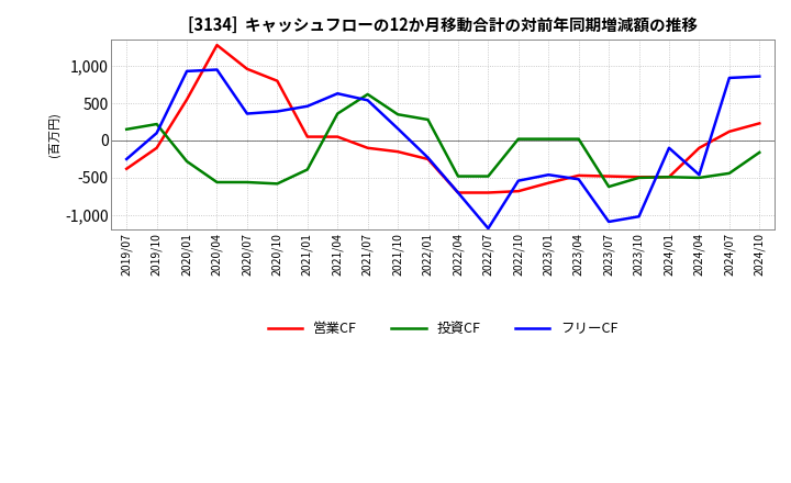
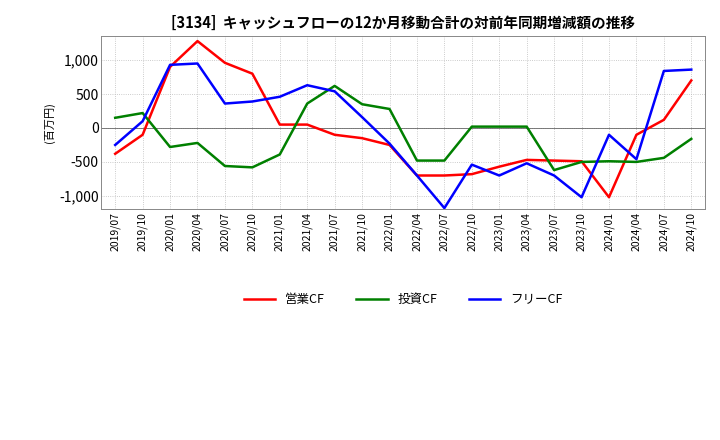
営業CF/2020/01: 550 -> 900
投資CF/2020/04: -560 -> -220
フリーCF/2023/01: -460 -> -700
フリーCF/2023/07: -1,090 -> -700
営業CF/2024/01: -490 -> -1,020
営業CF/2024/10: 230 -> 700
